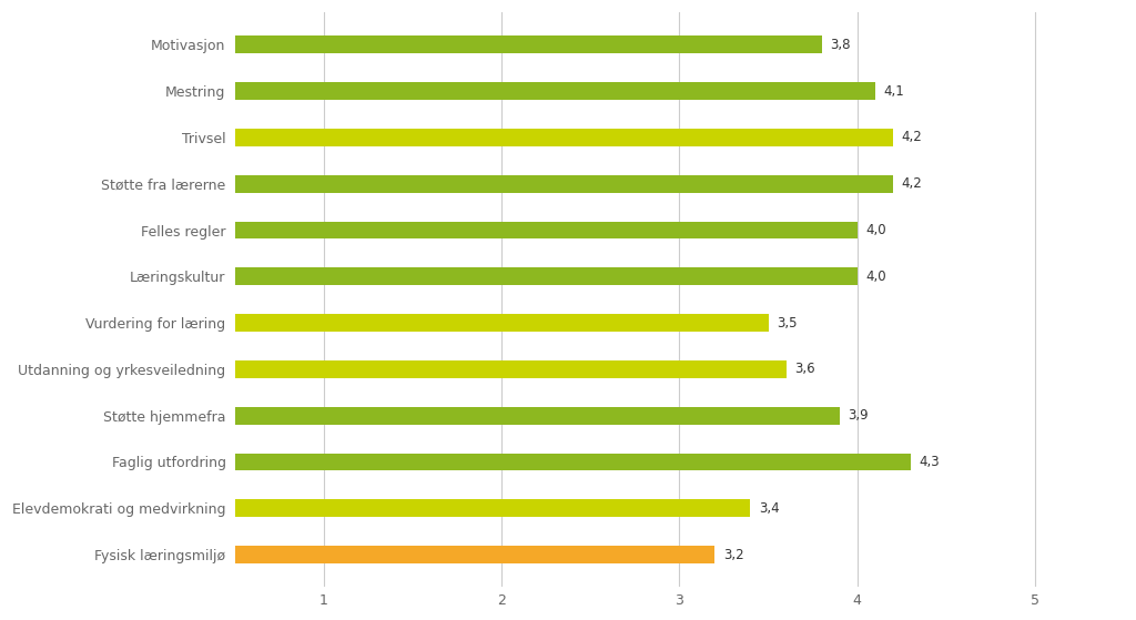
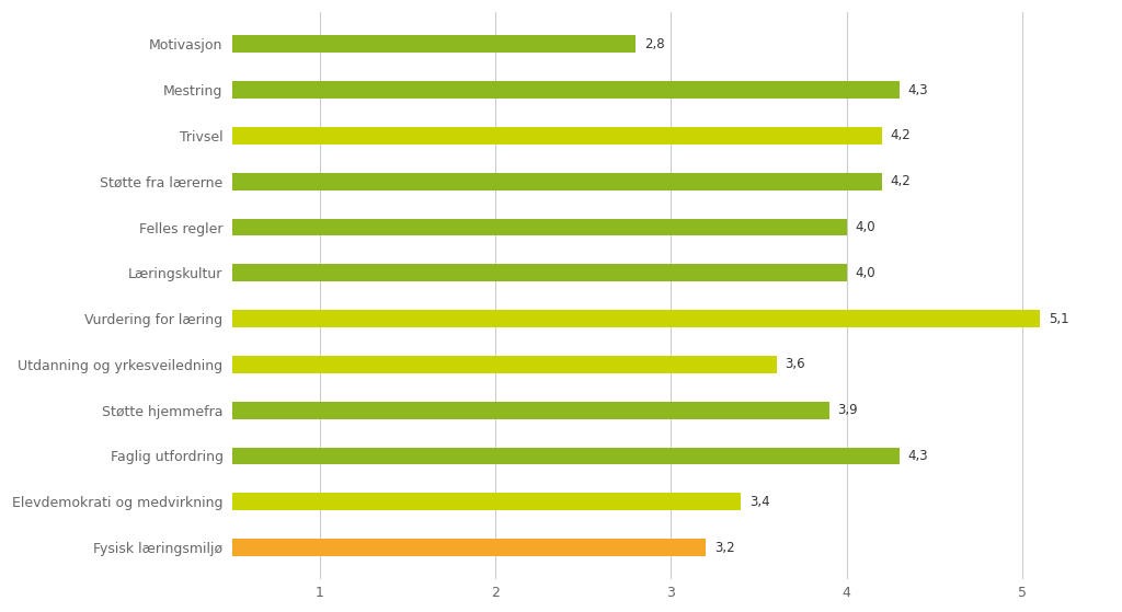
Motivasjon: 3,8 -> 2,8
Mestring: 4,1 -> 4,3
Vurdering for læring: 3,5 -> 5,1
